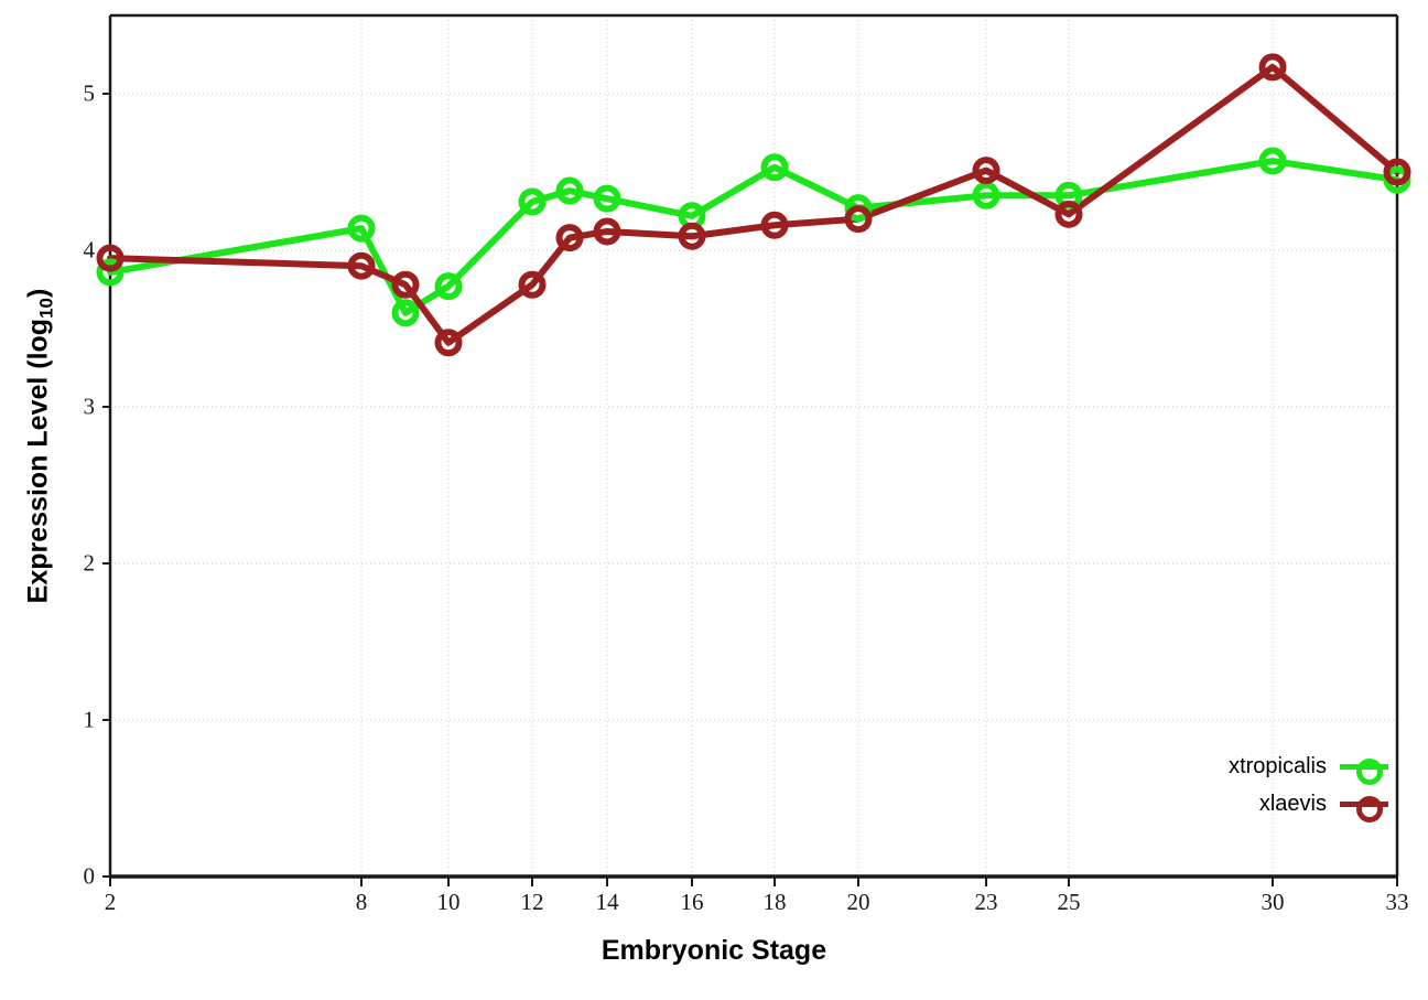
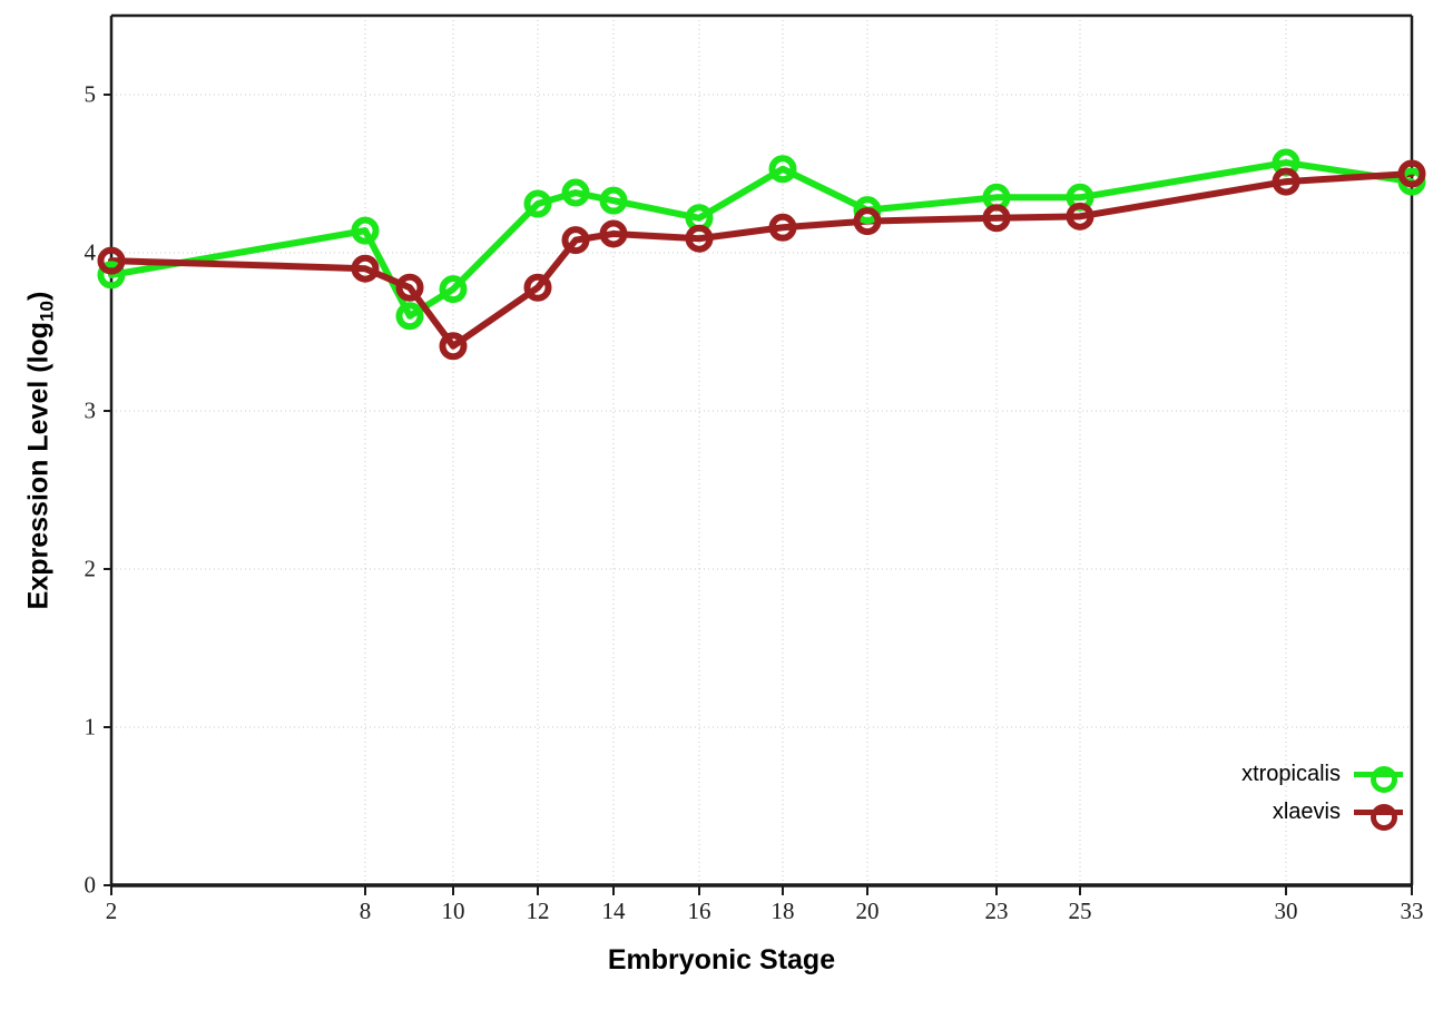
xlaevis/23: 4.51 -> 4.22
xlaevis/30: 5.17 -> 4.45
